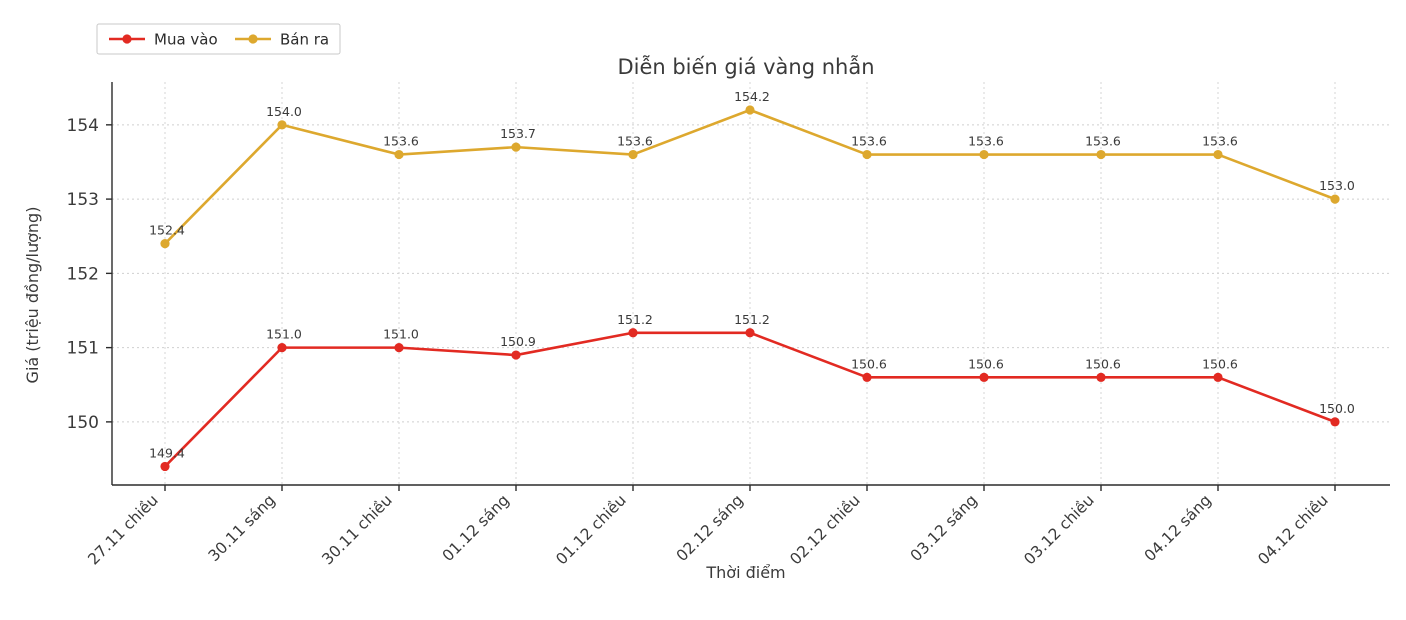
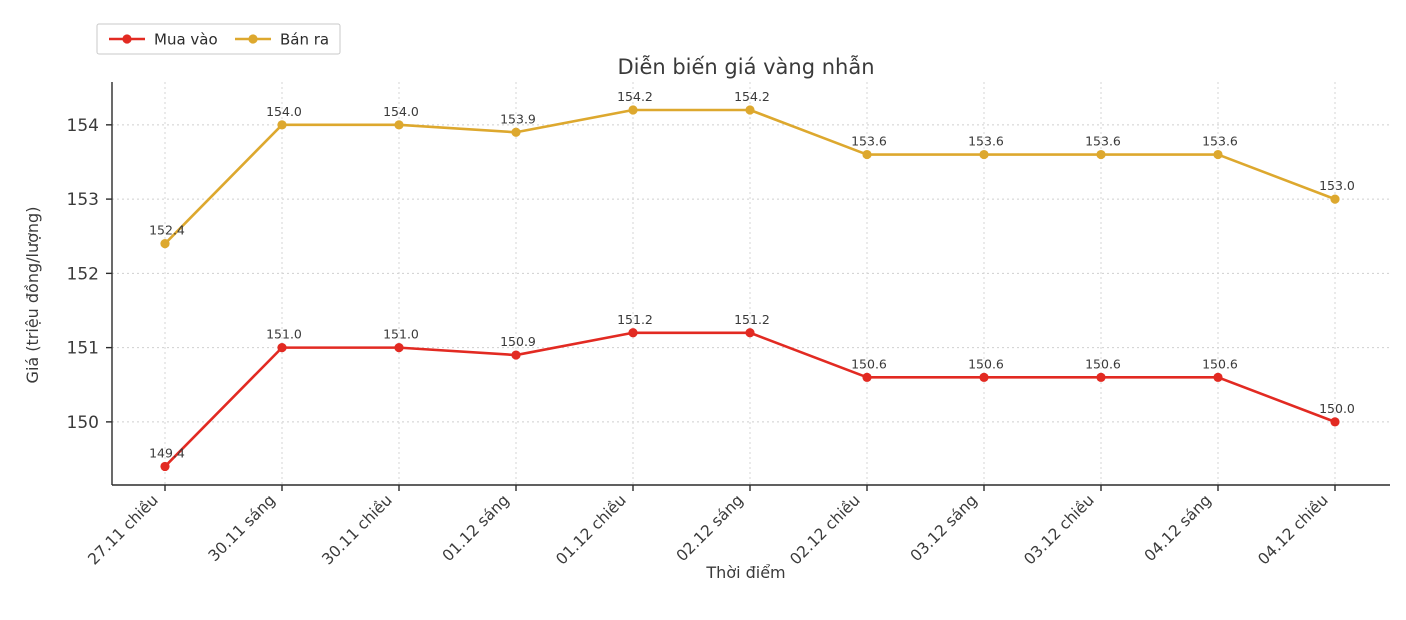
Bán ra/30.11 chiều: 153.6 -> 154.0
Bán ra/01.12 sáng: 153.7 -> 153.9
Bán ra/01.12 chiều: 153.6 -> 154.2
